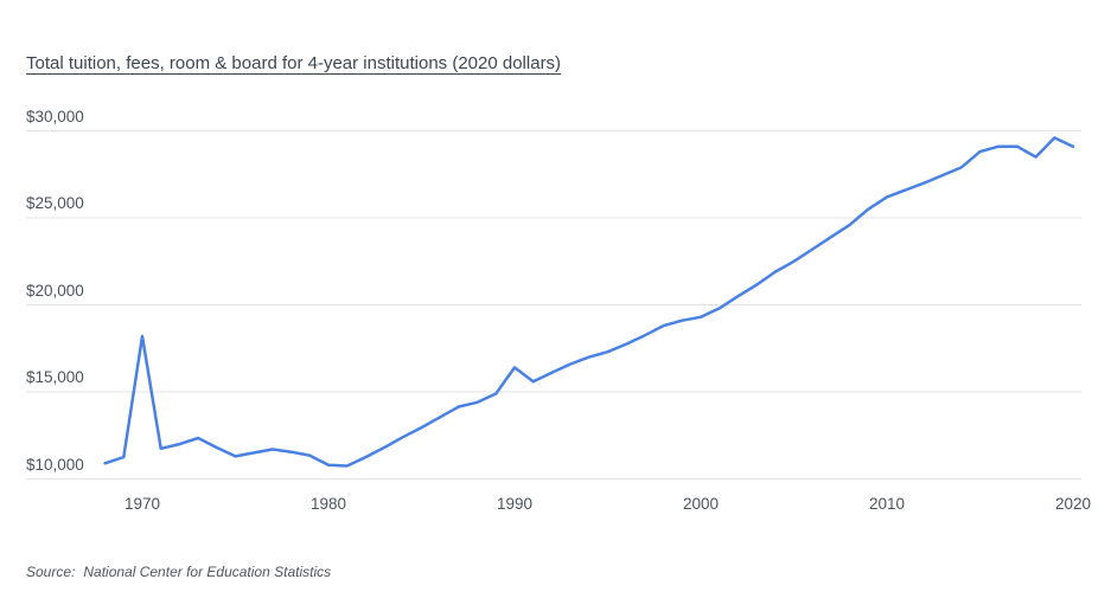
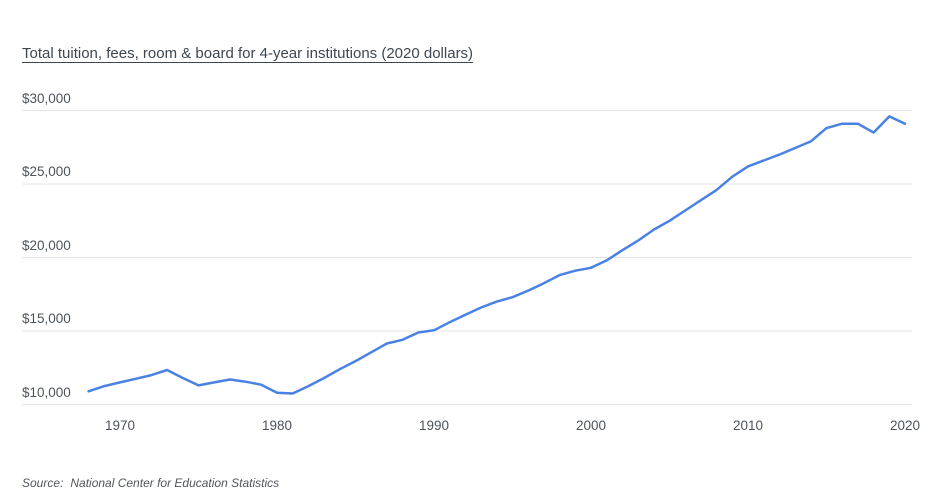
1970: $18200 -> $11500
1990: $16400 -> $15000
